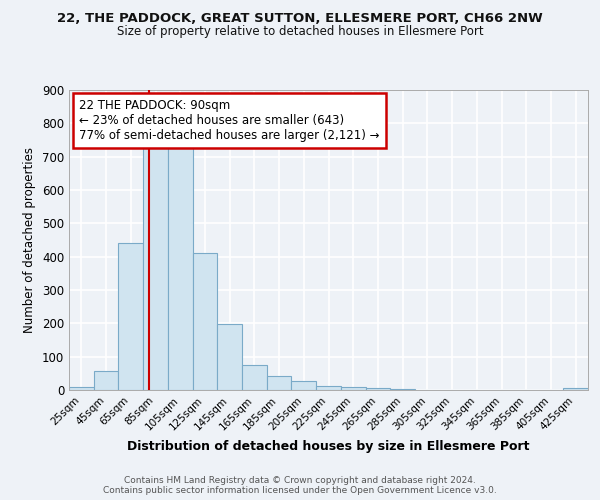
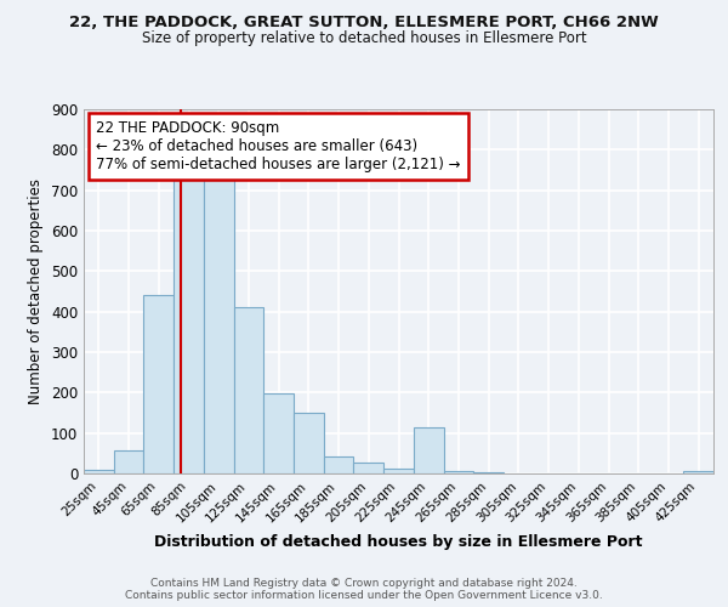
165sqm: 75 -> 150
245sqm: 8 -> 115
